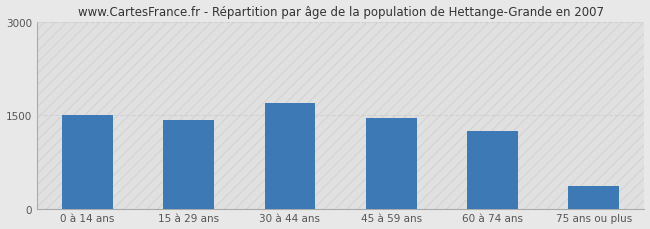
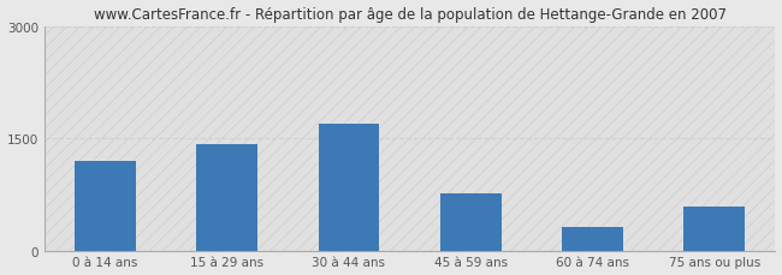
0 à 14 ans: 1500 -> 1200
45 à 59 ans: 1460 -> 760
60 à 74 ans: 1250 -> 320
75 ans ou plus: 370 -> 580
